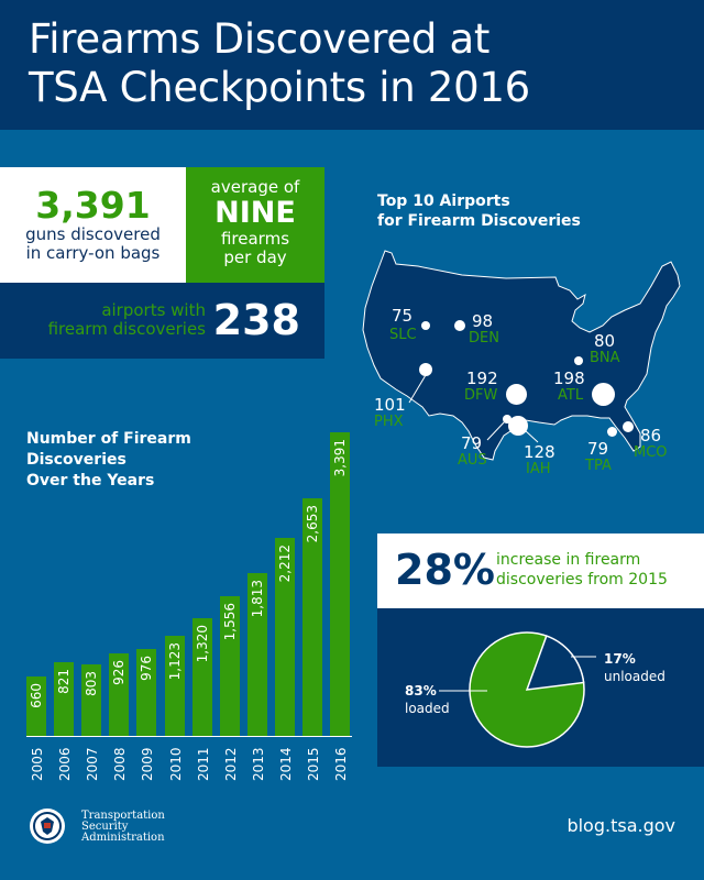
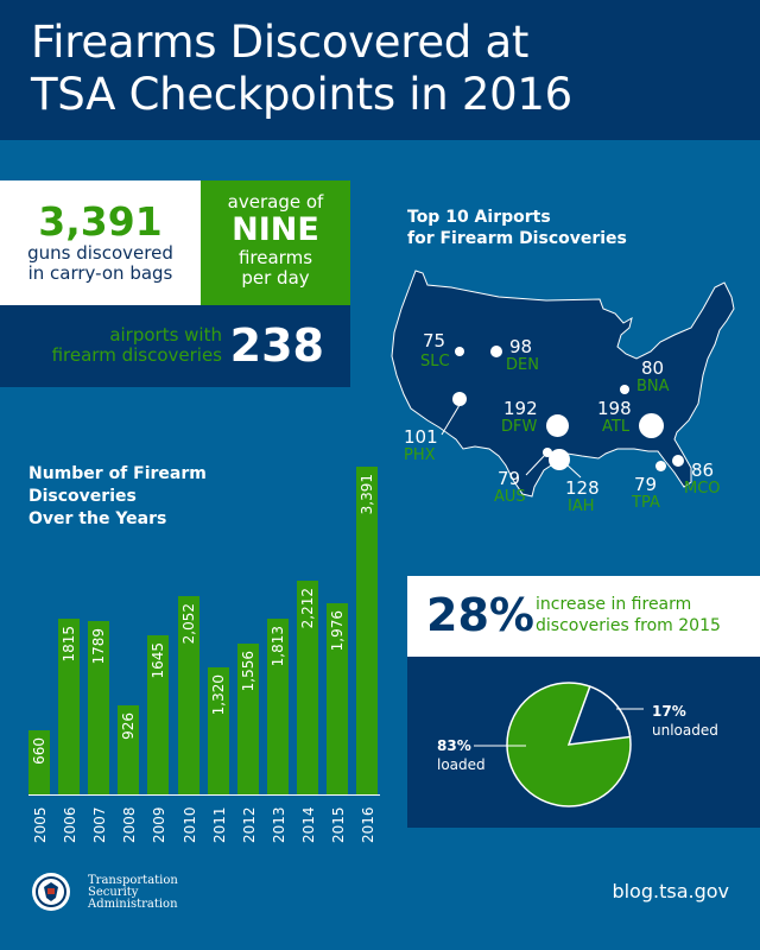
Number of Firearm Discoveries Over the Years/2006: 821 -> 1815
Number of Firearm Discoveries Over the Years/2007: 803 -> 1789
Number of Firearm Discoveries Over the Years/2009: 976 -> 1645
Number of Firearm Discoveries Over the Years/2010: 1,123 -> 2,052
Number of Firearm Discoveries Over the Years/2015: 2,653 -> 1,976
